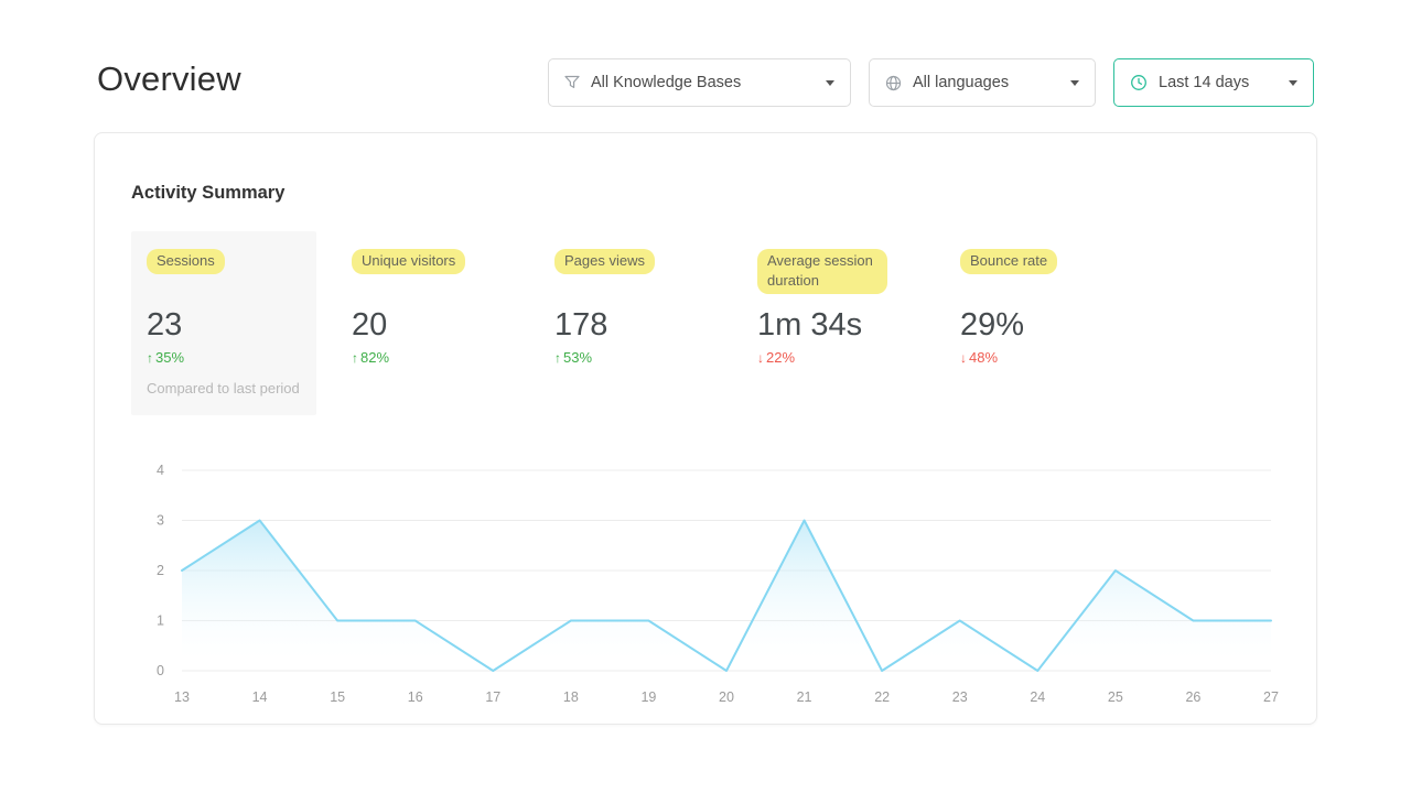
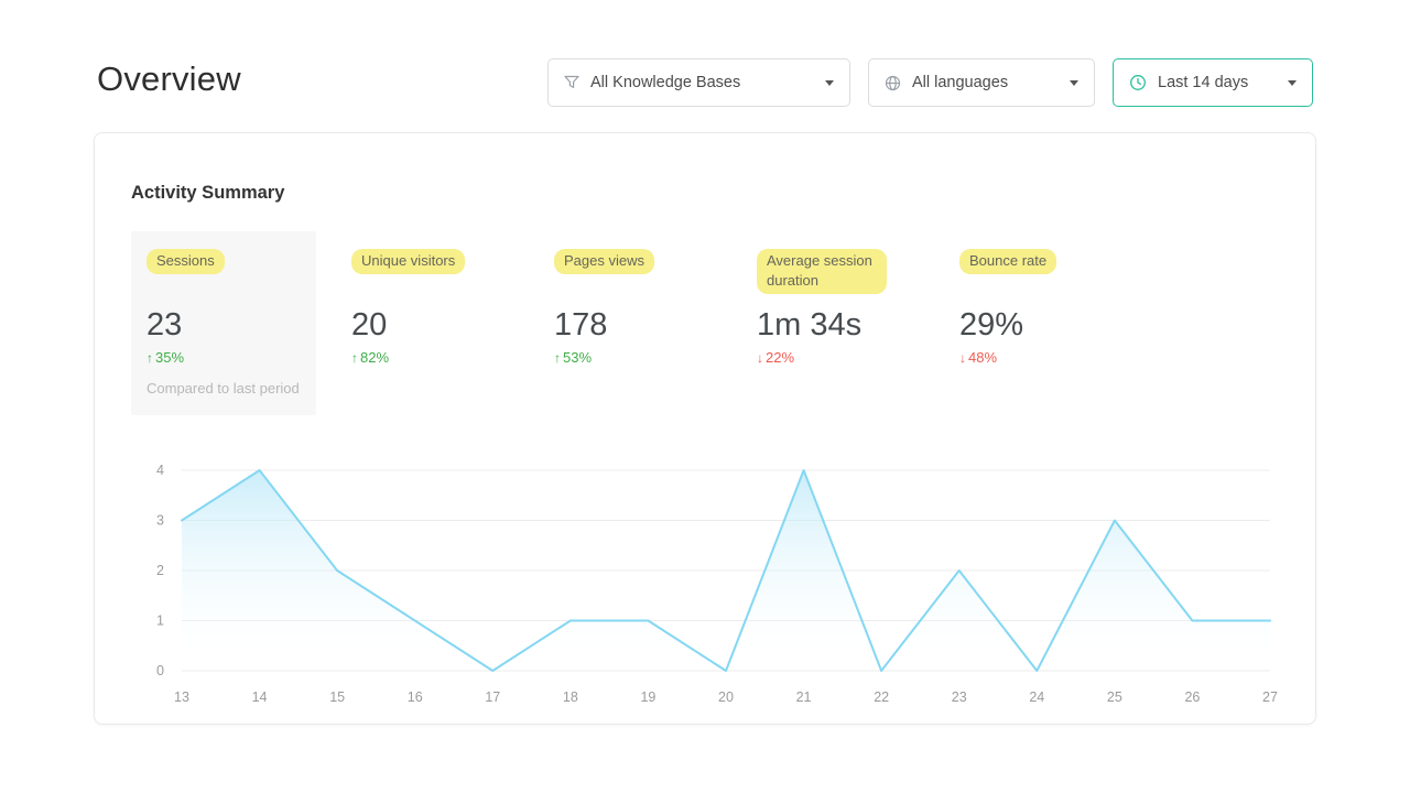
13: 2 -> 3
14: 3 -> 4
15: 1 -> 2
21: 3 -> 4
23: 1 -> 2
25: 2 -> 3
